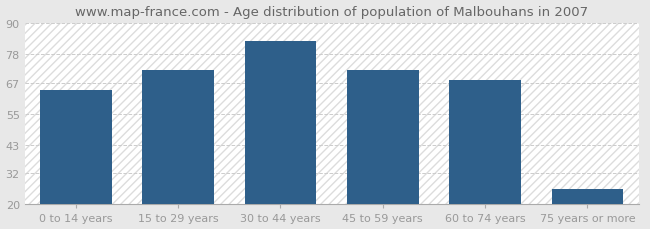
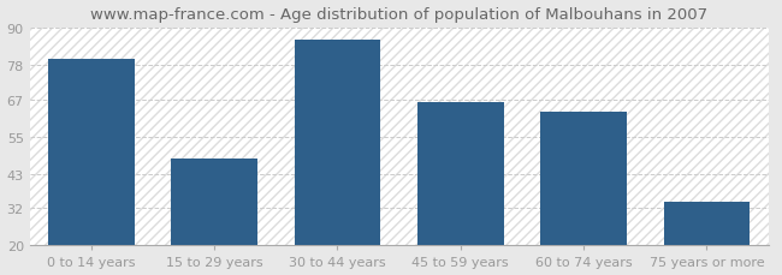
0 to 14 years: 64 -> 80
15 to 29 years: 72 -> 48
30 to 44 years: 83 -> 86
45 to 59 years: 72 -> 66
60 to 74 years: 68 -> 63
75 years or more: 26 -> 34
